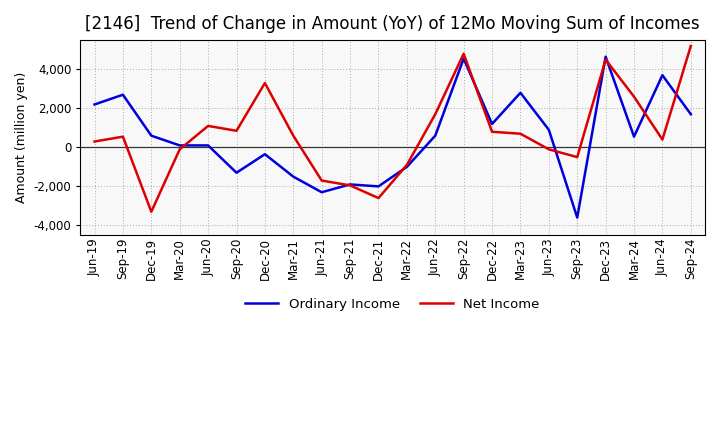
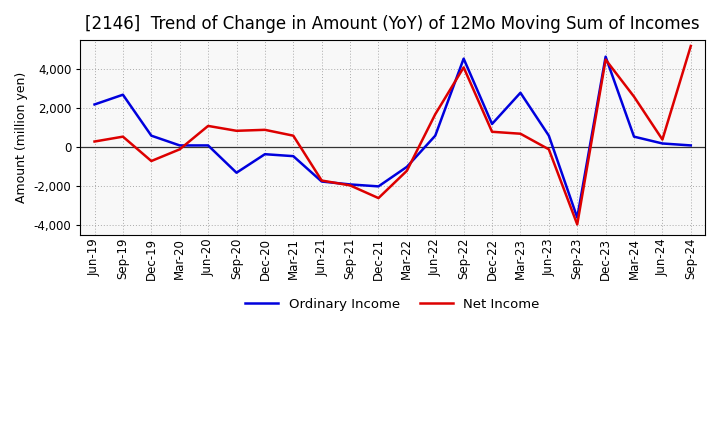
Net Income/Dec-19: -3,300 -> -700
Net Income/Dec-20: 3,300 -> 900
Ordinary Income/Mar-21: -1,500 -> -400
Ordinary Income/Jun-21: -2,300 -> -1,800
Net Income/Mar-22: -900 -> -1,200
Net Income/Sep-22: 4,800 -> 4,100
Ordinary Income/Jun-23: 900 -> 600
Net Income/Sep-23: -500 -> -4,000
Ordinary Income/Jun-24: 3,700 -> 200
Ordinary Income/Sep-24: 1,700 -> 100
